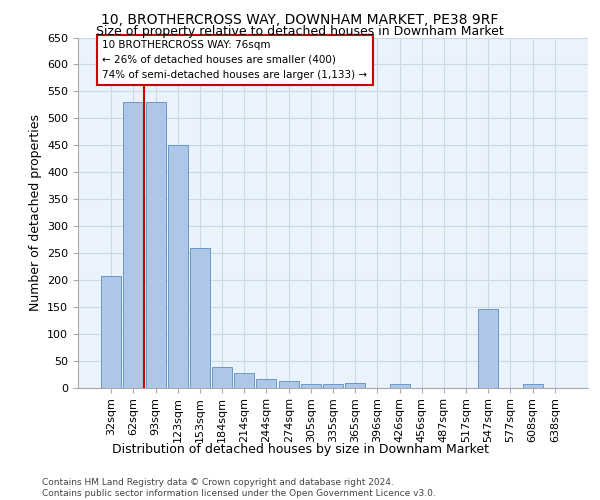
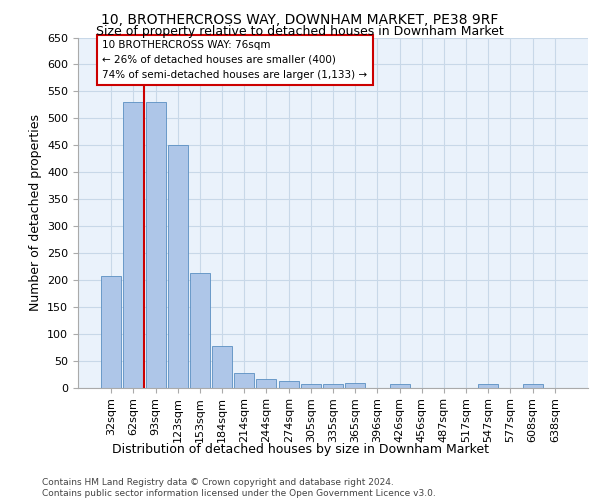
153sqm: 260 -> 212
184sqm: 38 -> 78
547sqm: 146 -> 6
